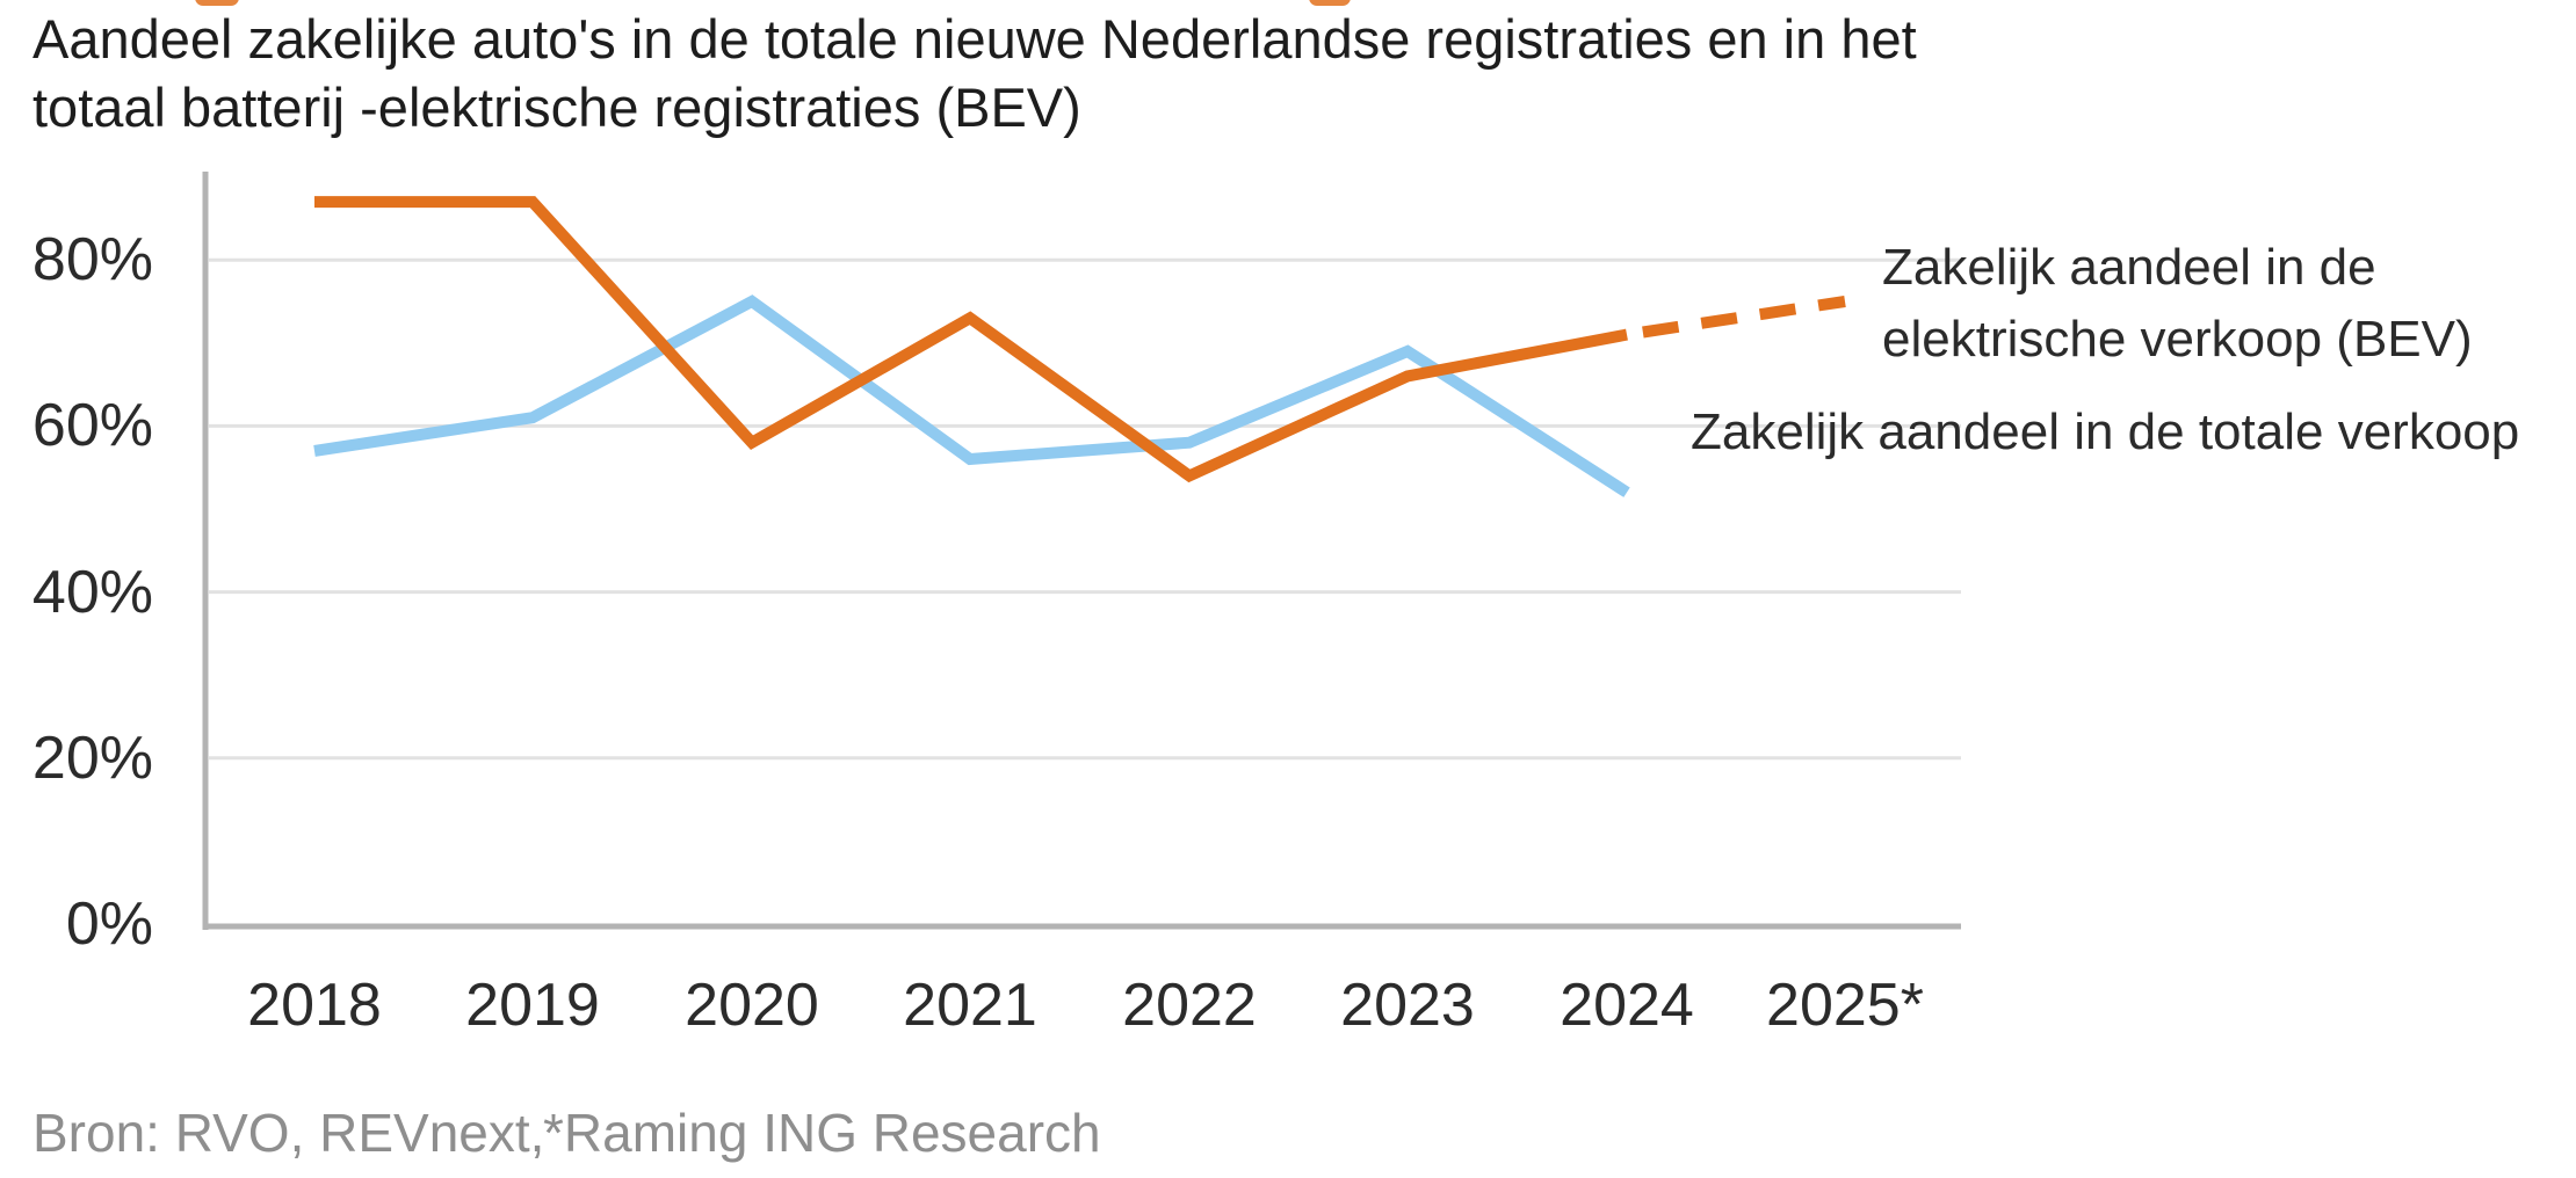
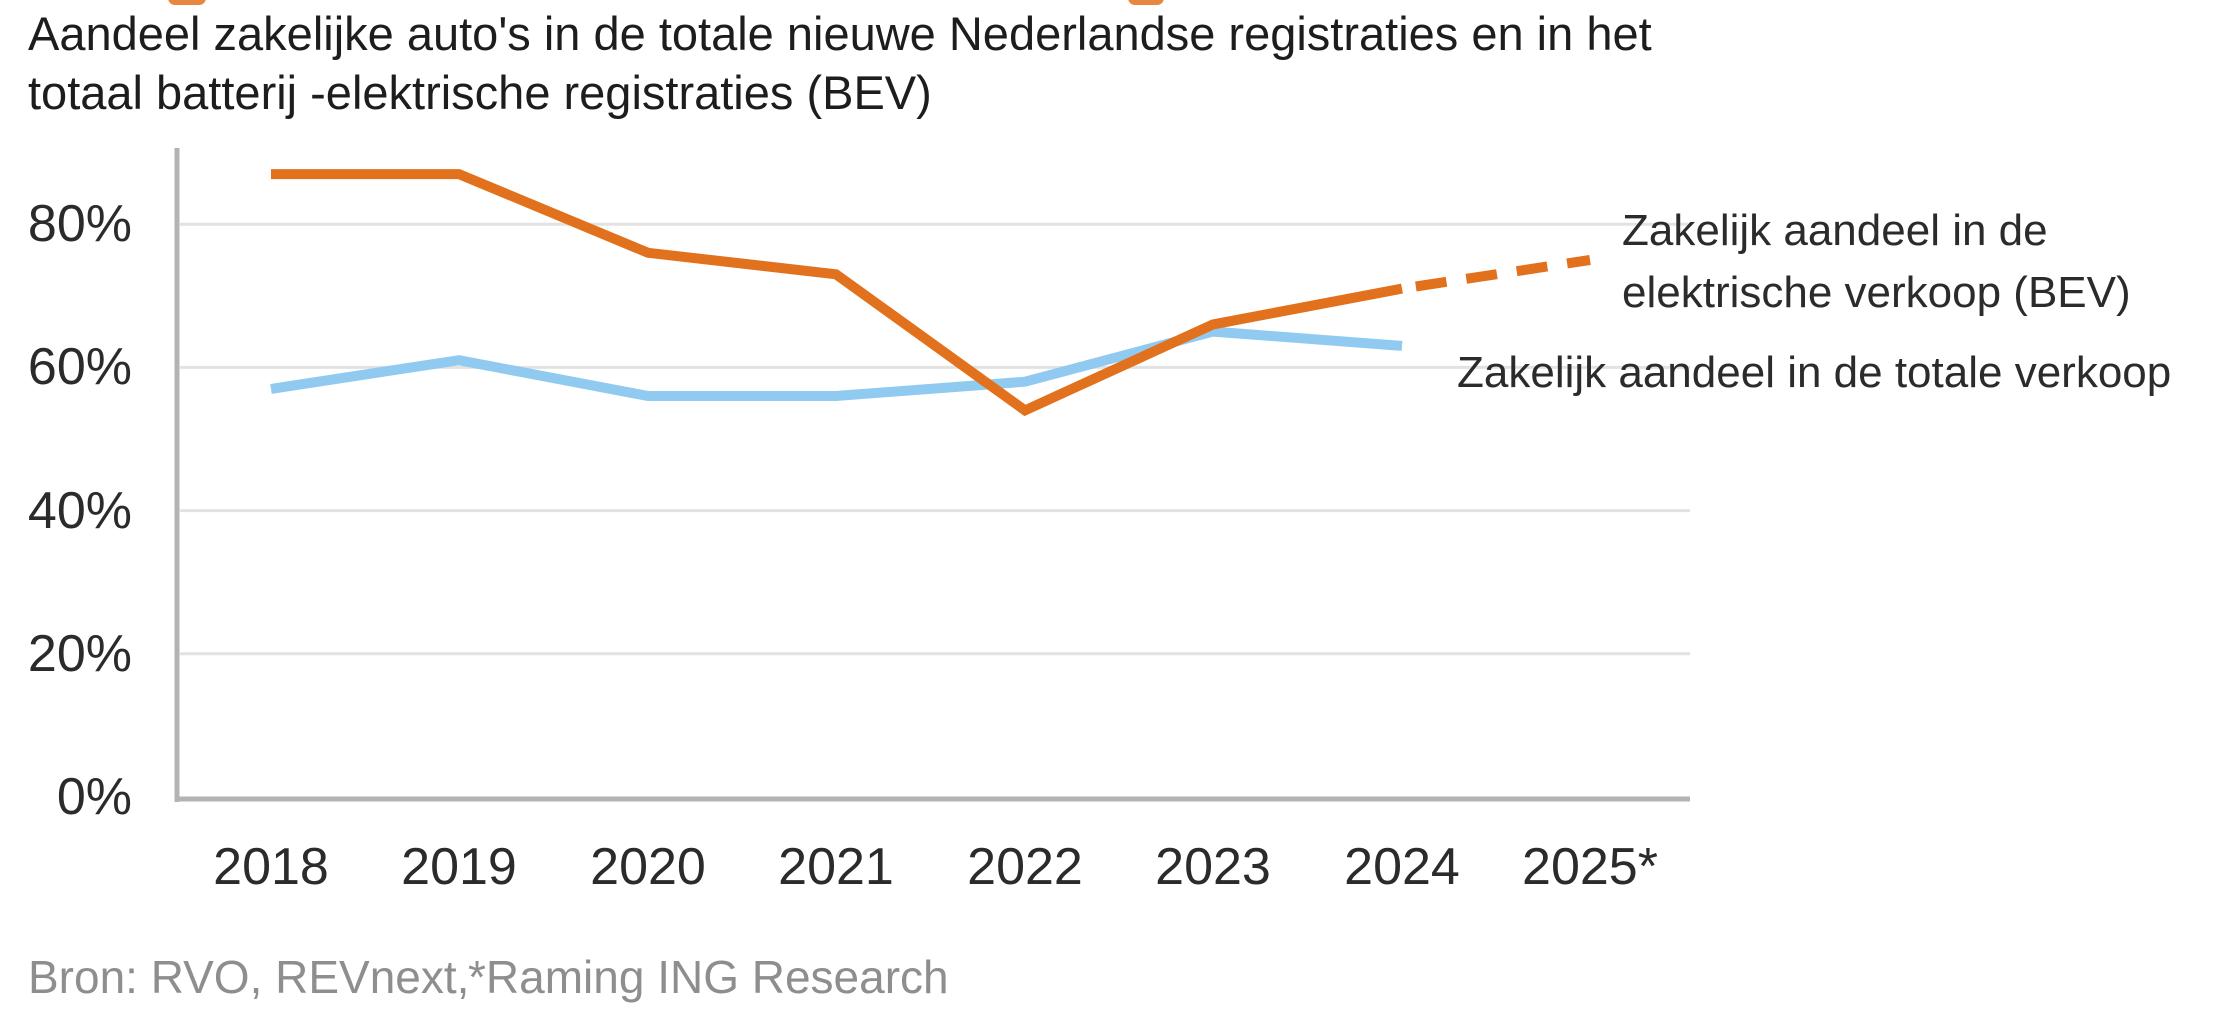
Zakelijk aandeel in de totale verkoop/2020: 75% -> 56%
Zakelijk aandeel in de elektrische verkoop (BEV)/2020: 58% -> 76%
Zakelijk aandeel in de totale verkoop/2023: 69% -> 65%
Zakelijk aandeel in de totale verkoop/2024: 52% -> 63%
